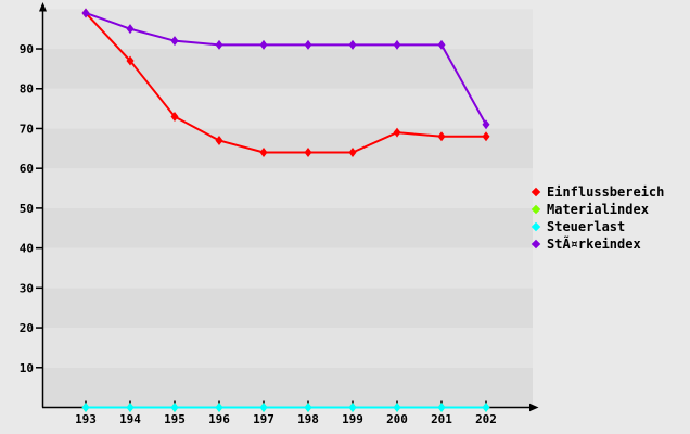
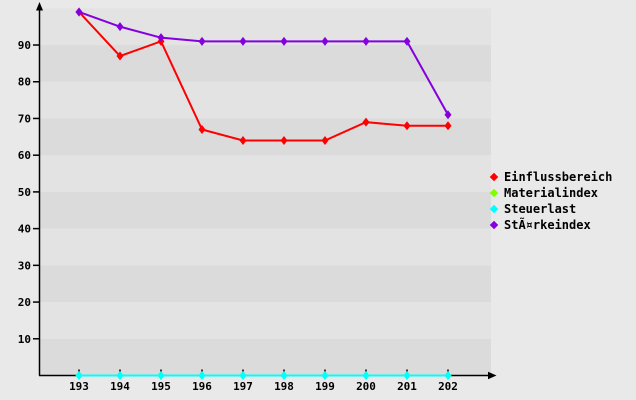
Einflussbereich/195: 73 -> 91
